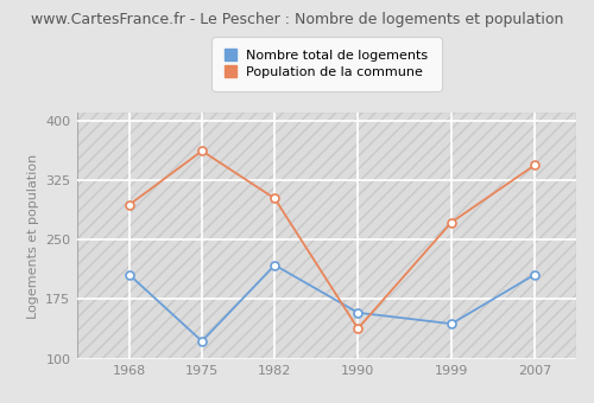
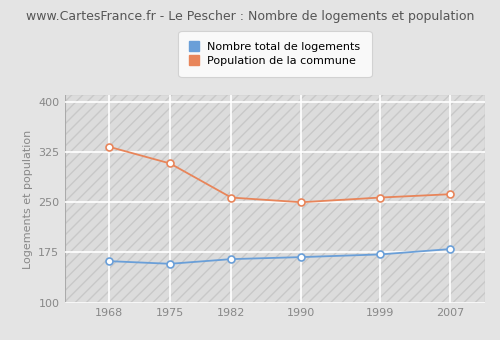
Nombre total de logements/1968: 206 -> 162
Population de la commune/1968: 294 -> 333
Nombre total de logements/1975: 122 -> 158
Population de la commune/1975: 362 -> 308
Nombre total de logements/1982: 218 -> 165
Population de la commune/1982: 302 -> 257
Nombre total de logements/1990: 158 -> 168
Population de la commune/1990: 138 -> 250
Nombre total de logements/1999: 144 -> 172
Population de la commune/1999: 272 -> 257
Nombre total de logements/2007: 206 -> 180
Population de la commune/2007: 344 -> 262
